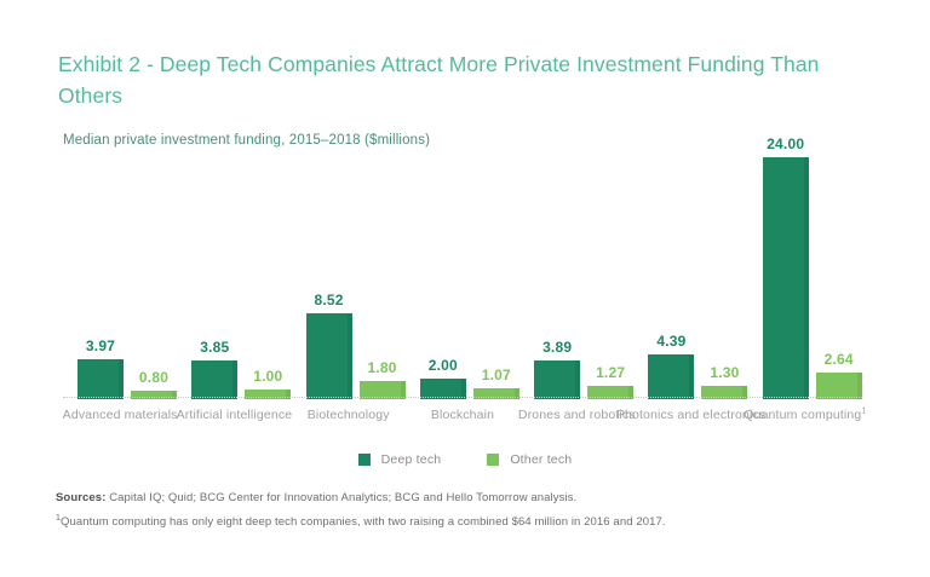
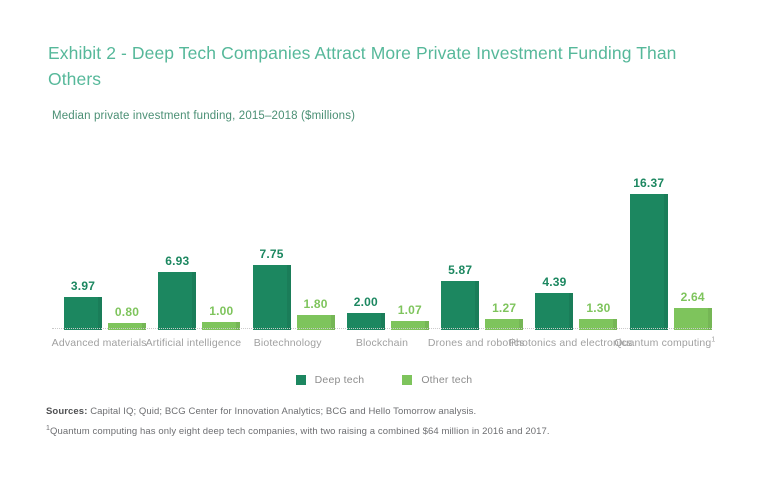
Deep tech/Artificial intelligence: 3.85 -> 6.93
Deep tech/Biotechnology: 8.52 -> 7.75
Deep tech/Drones and robotics: 3.89 -> 5.87
Deep tech/Quantum computing: 24.00 -> 16.37
